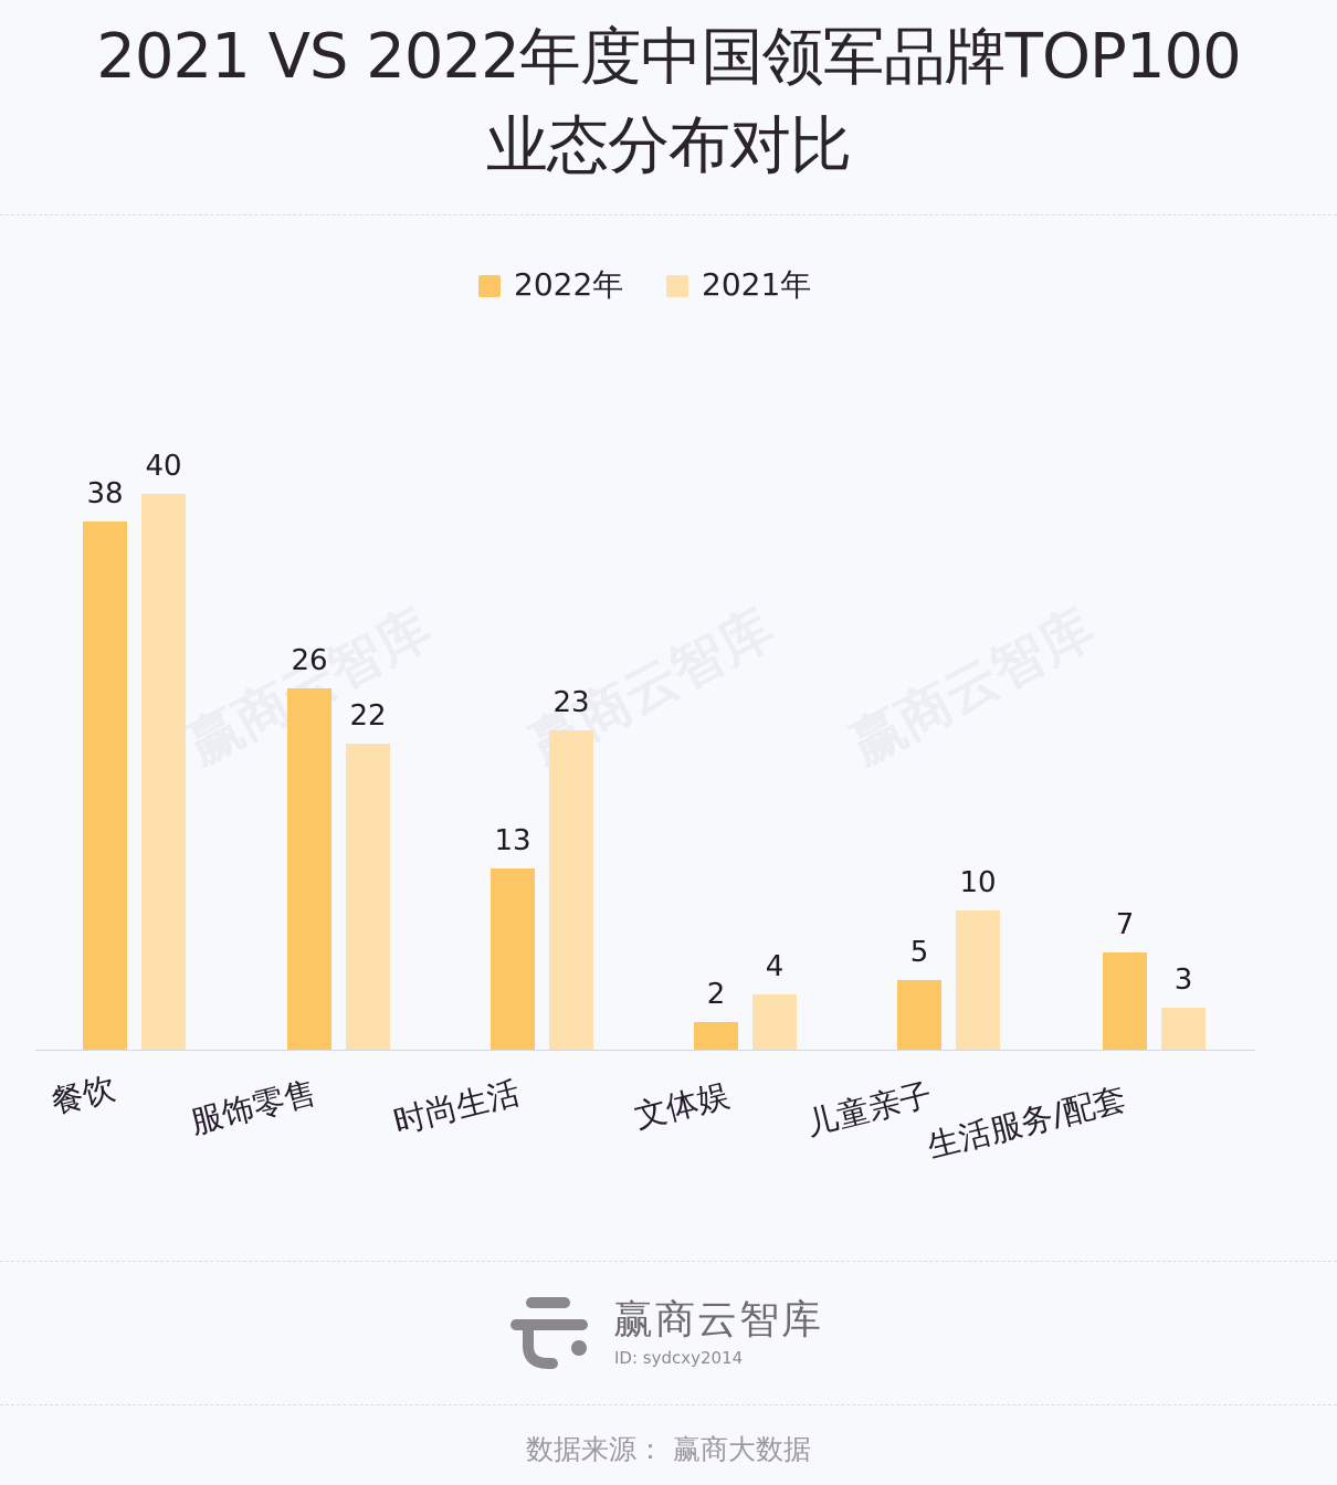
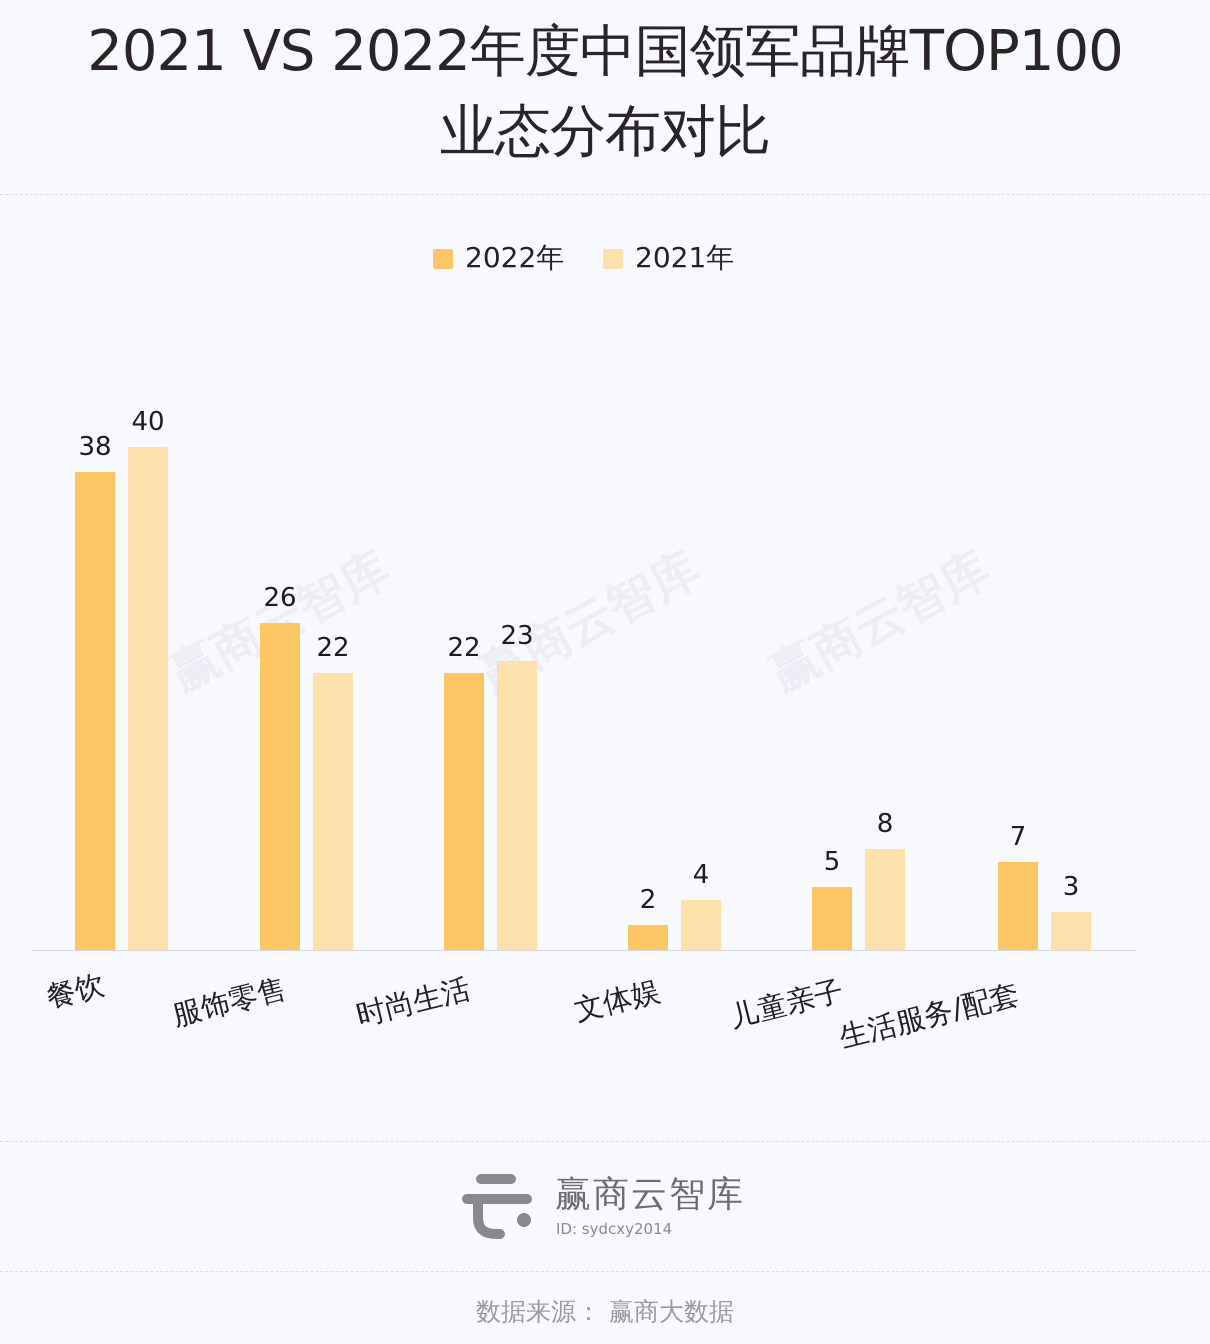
2022年/时尚生活: 13 -> 22
2021年/儿童亲子: 10 -> 8
